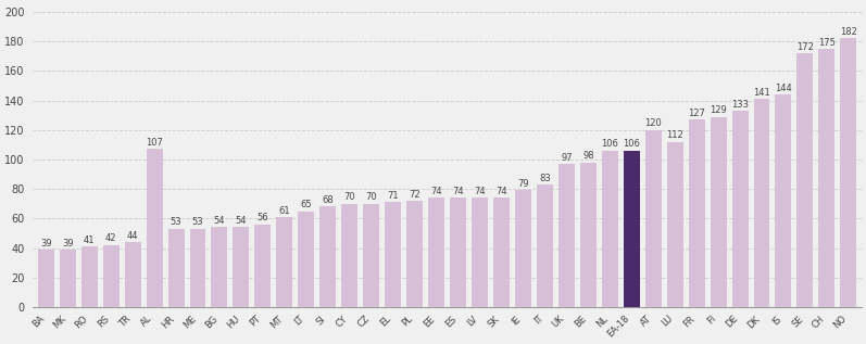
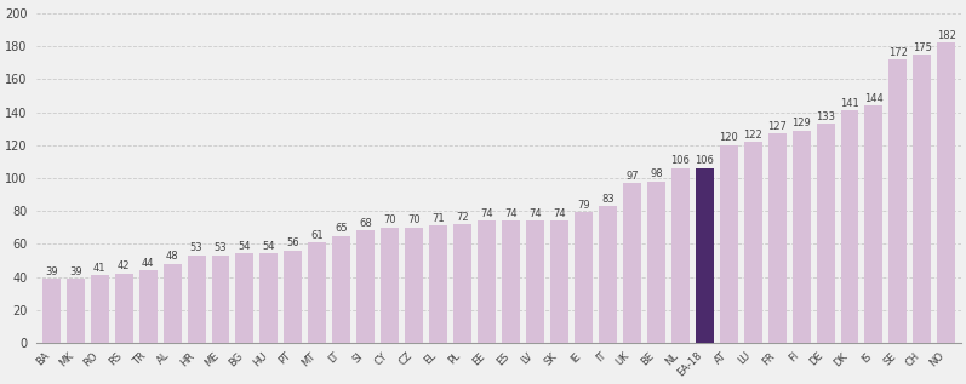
AL: 107 -> 48
LU: 112 -> 122
